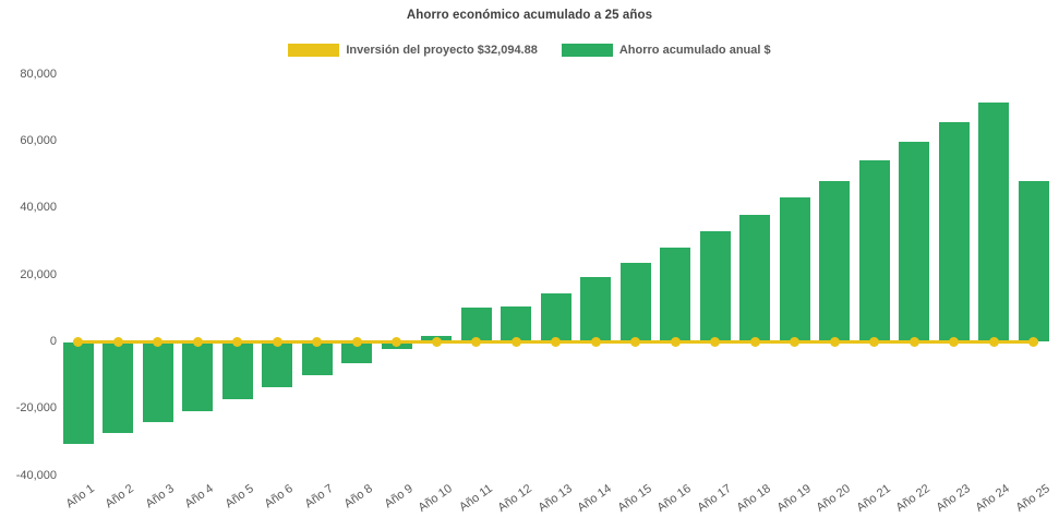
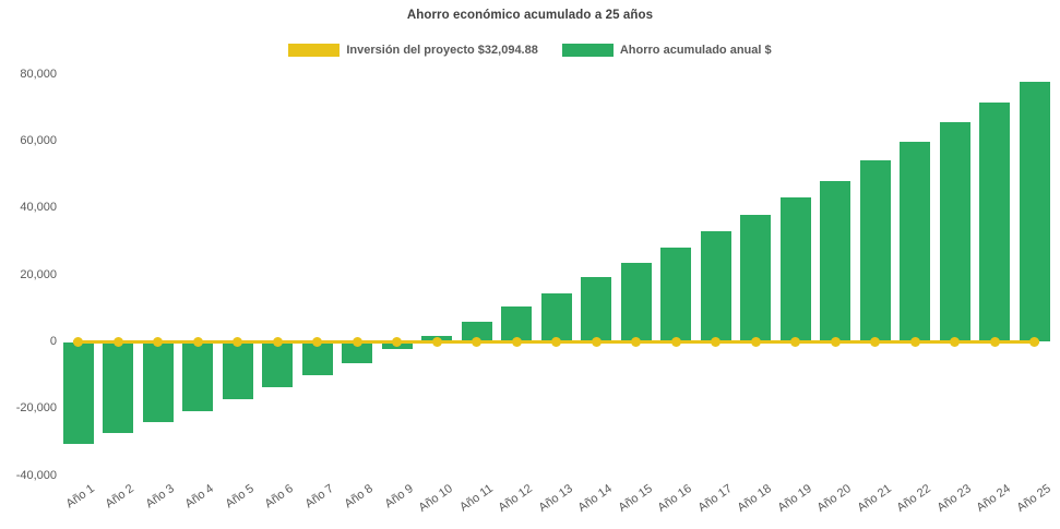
Ahorro acumulado anual $/Año 11: 10000 -> 6000
Ahorro acumulado anual $/Año 25: 48000 -> 78000
